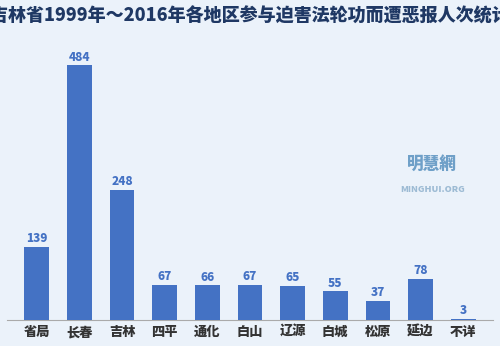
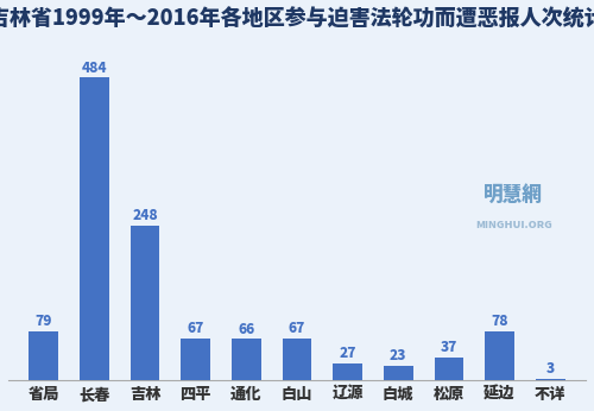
省局: 139 -> 79
辽源: 65 -> 27
白城: 55 -> 23
